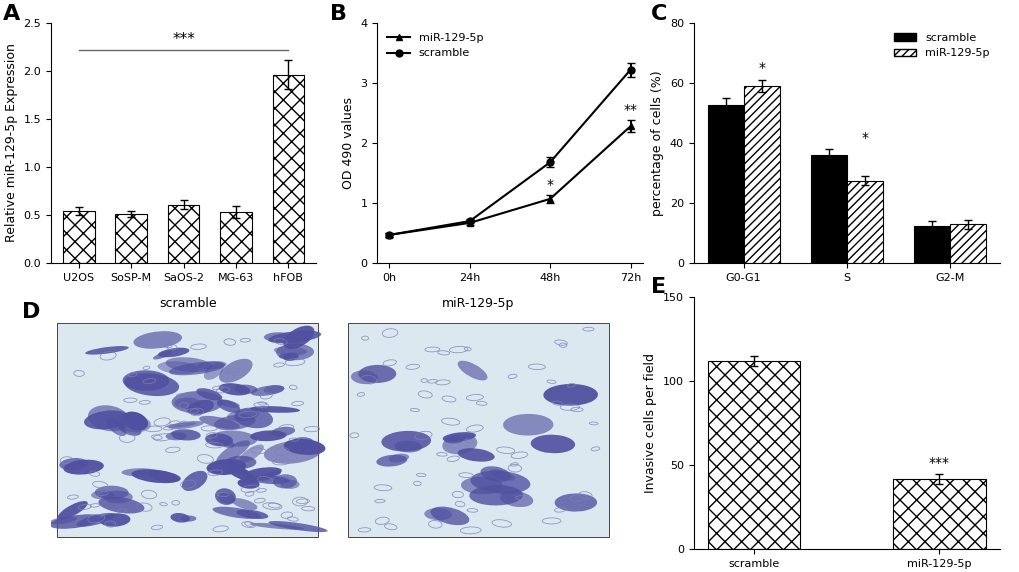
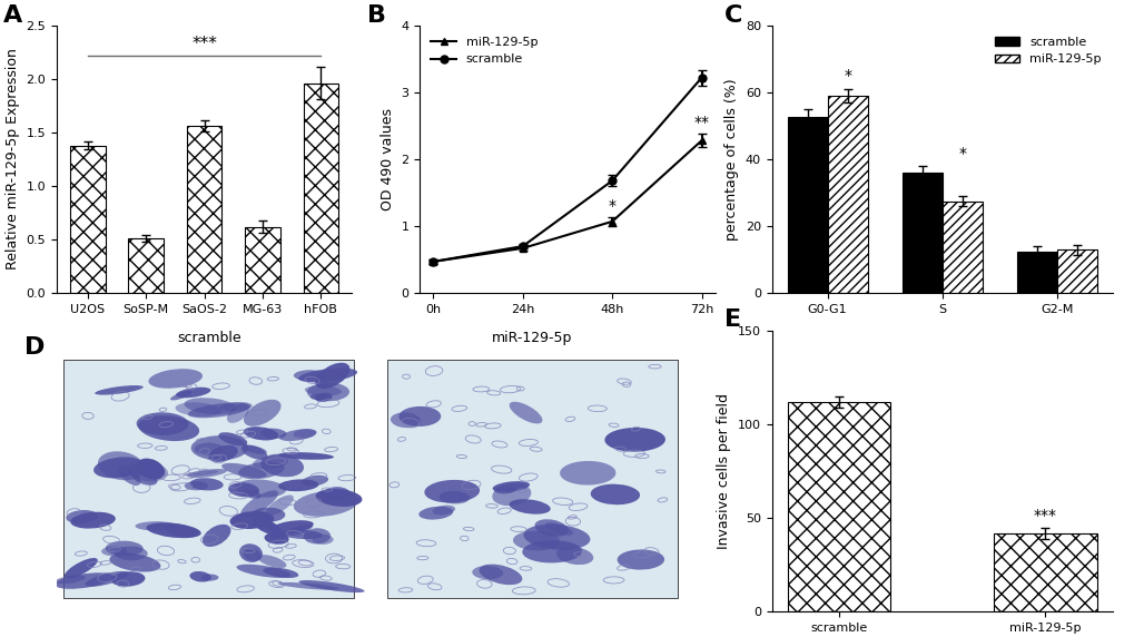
U2OS: 0.54 -> 1.38
SaOS-2: 0.61 -> 1.56
MG-63: 0.53 -> 0.62
